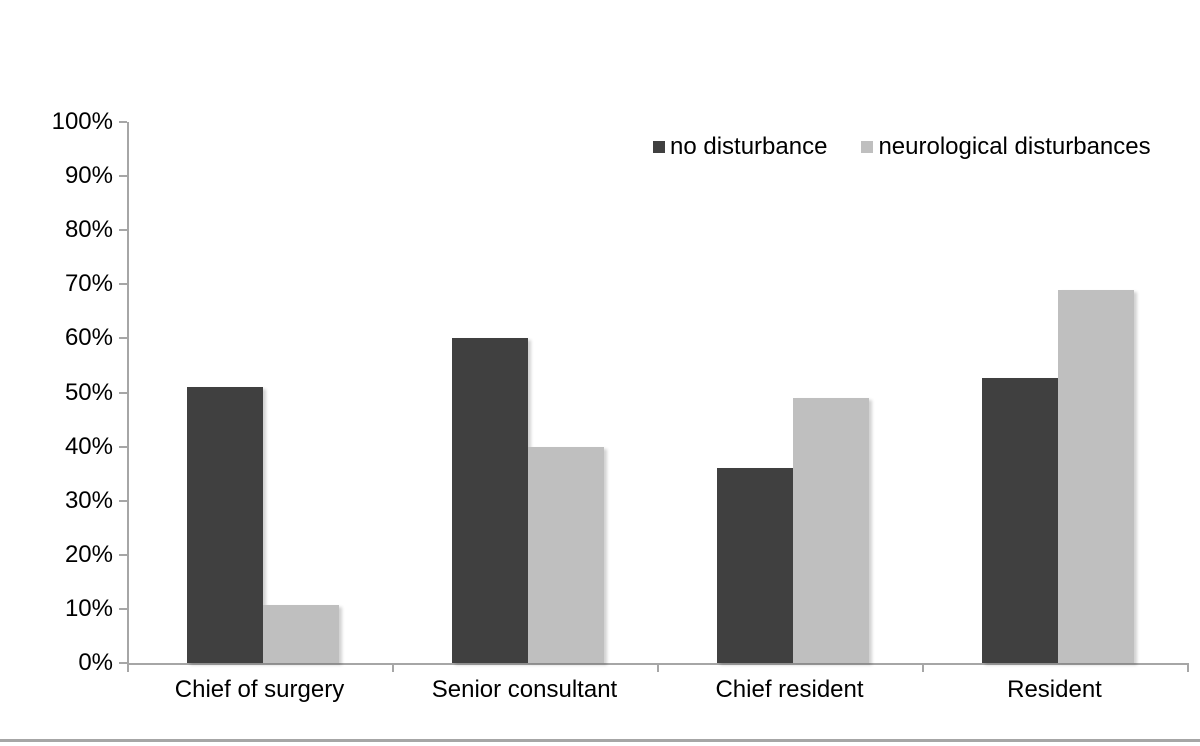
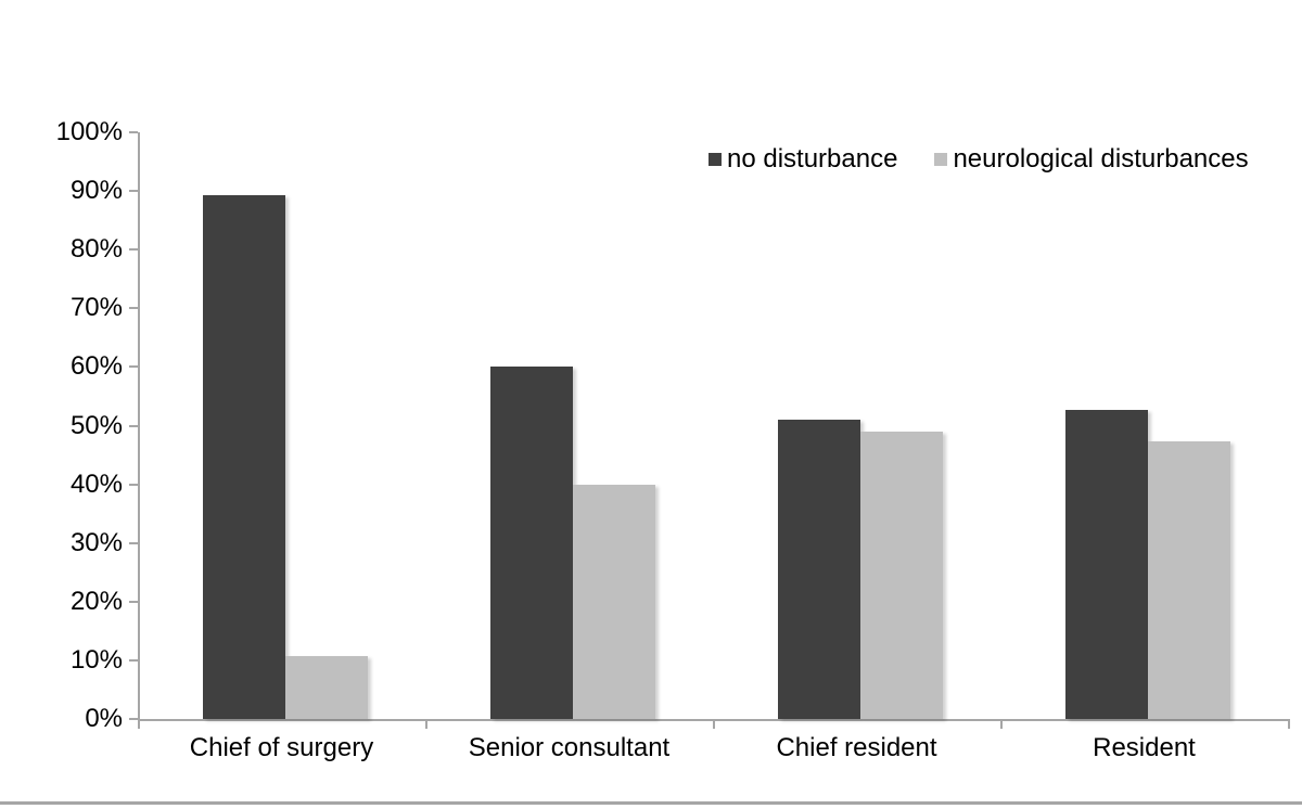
no disturbance/Chief of surgery: 51% -> 89%
no disturbance/Chief resident: 36% -> 51%
neurological disturbances/Resident: 69% -> 47%
